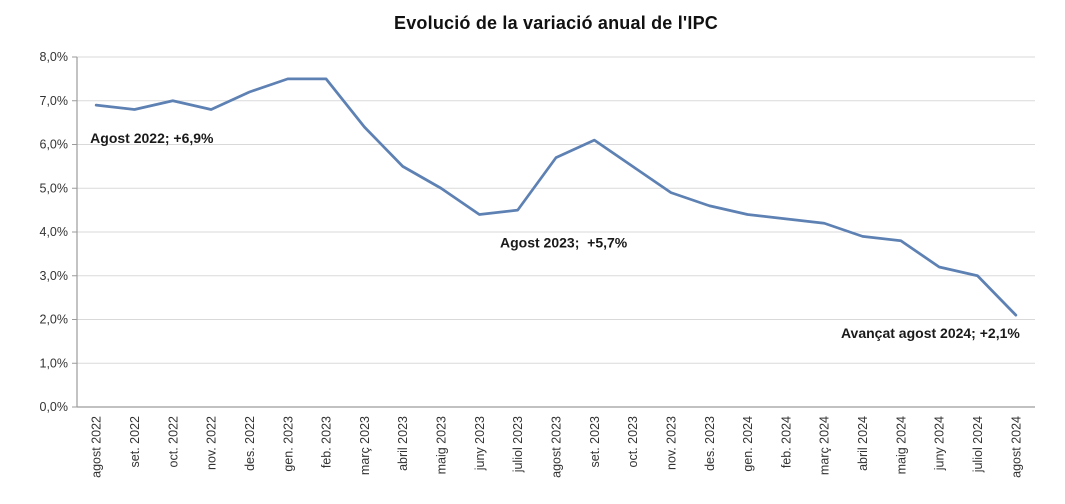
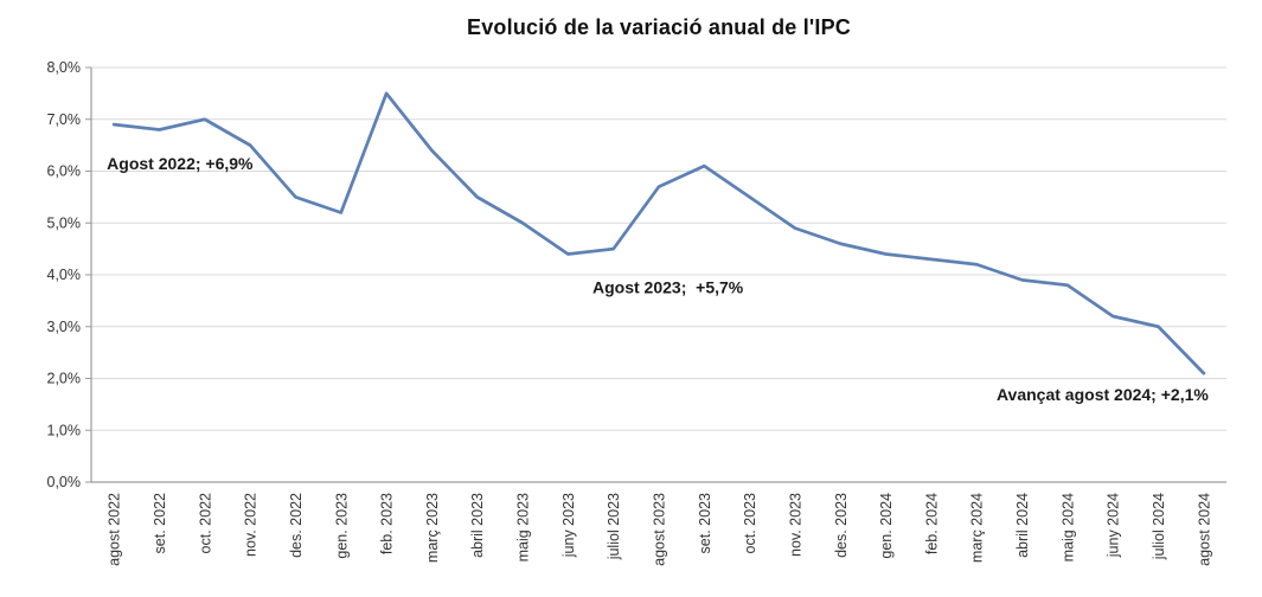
nov. 2022: 6,8% -> 6,5%
des. 2022: 7,2% -> 5,5%
gen. 2023: 7,5% -> 5,2%
